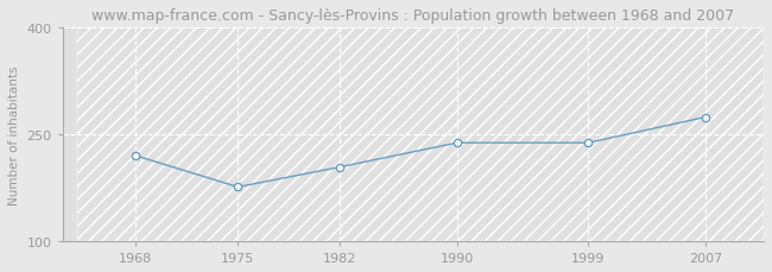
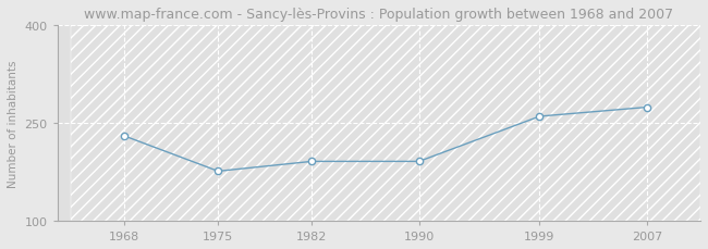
1968: 220 -> 230
1982: 204 -> 191
1990: 238 -> 191
1999: 238 -> 260
